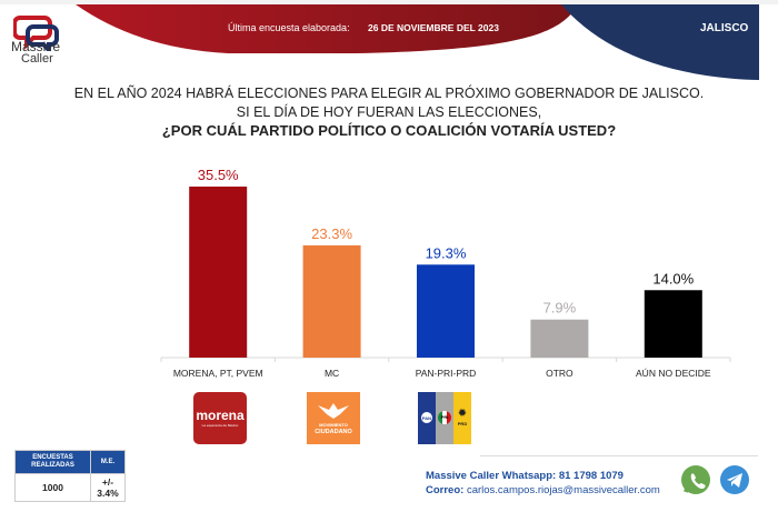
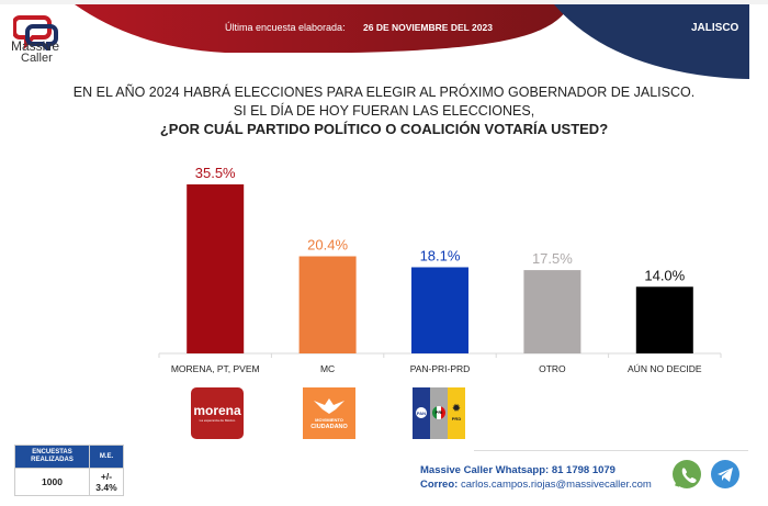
MC: 23.3% -> 20.4%
PAN-PRI-PRD: 19.3% -> 18.1%
OTRO: 7.9% -> 17.5%
